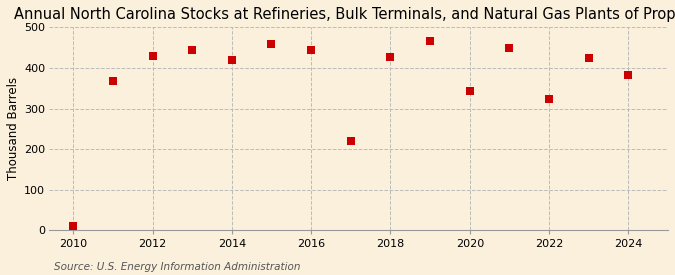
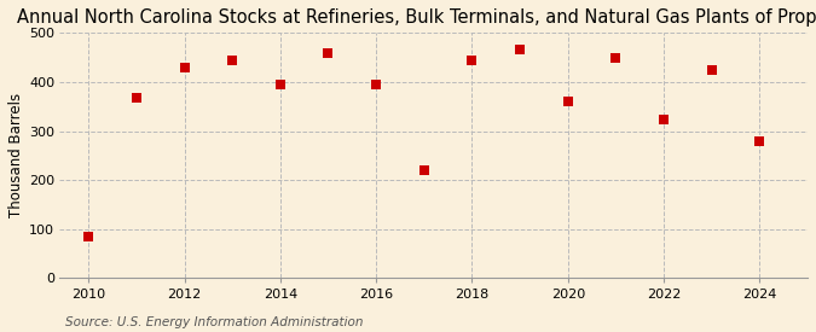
2010: 10 -> 85
2014: 420 -> 395
2016: 443 -> 395
2018: 428 -> 445
2020: 343 -> 360
2024: 383 -> 280
